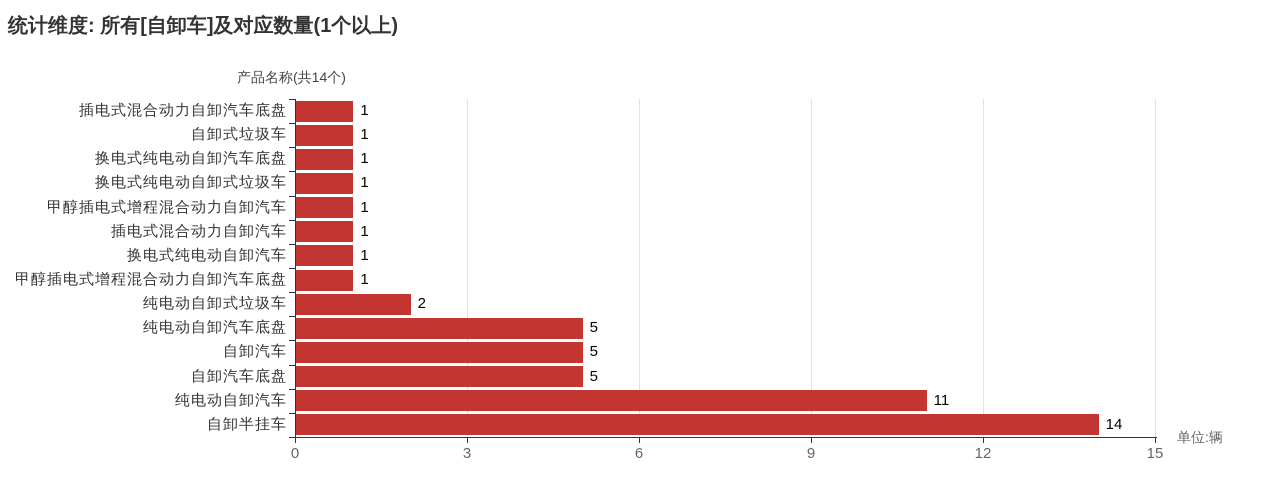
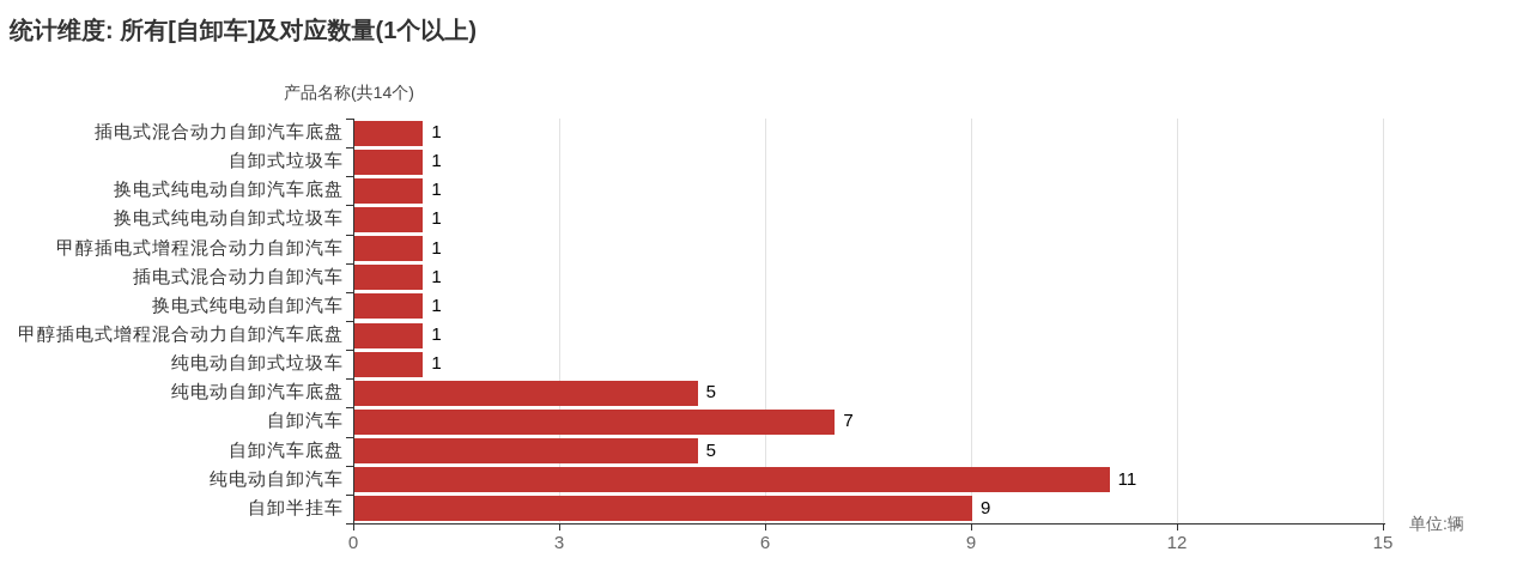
纯电动自卸式垃圾车: 2 -> 1
自卸汽车: 5 -> 7
自卸半挂车: 14 -> 9
